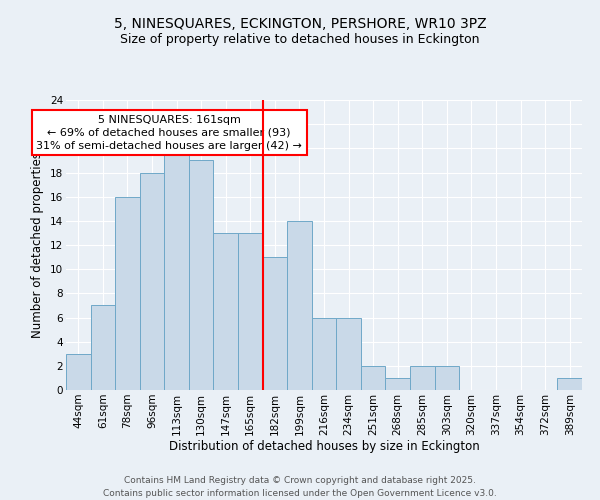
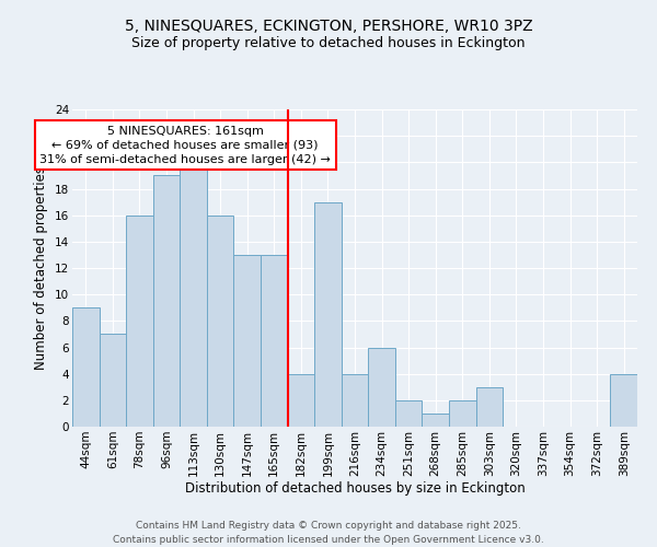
44sqm: 3 -> 9
96sqm: 18 -> 19
130sqm: 19 -> 16
182sqm: 11 -> 4
199sqm: 14 -> 17
216sqm: 6 -> 4
303sqm: 2 -> 3
389sqm: 1 -> 4
